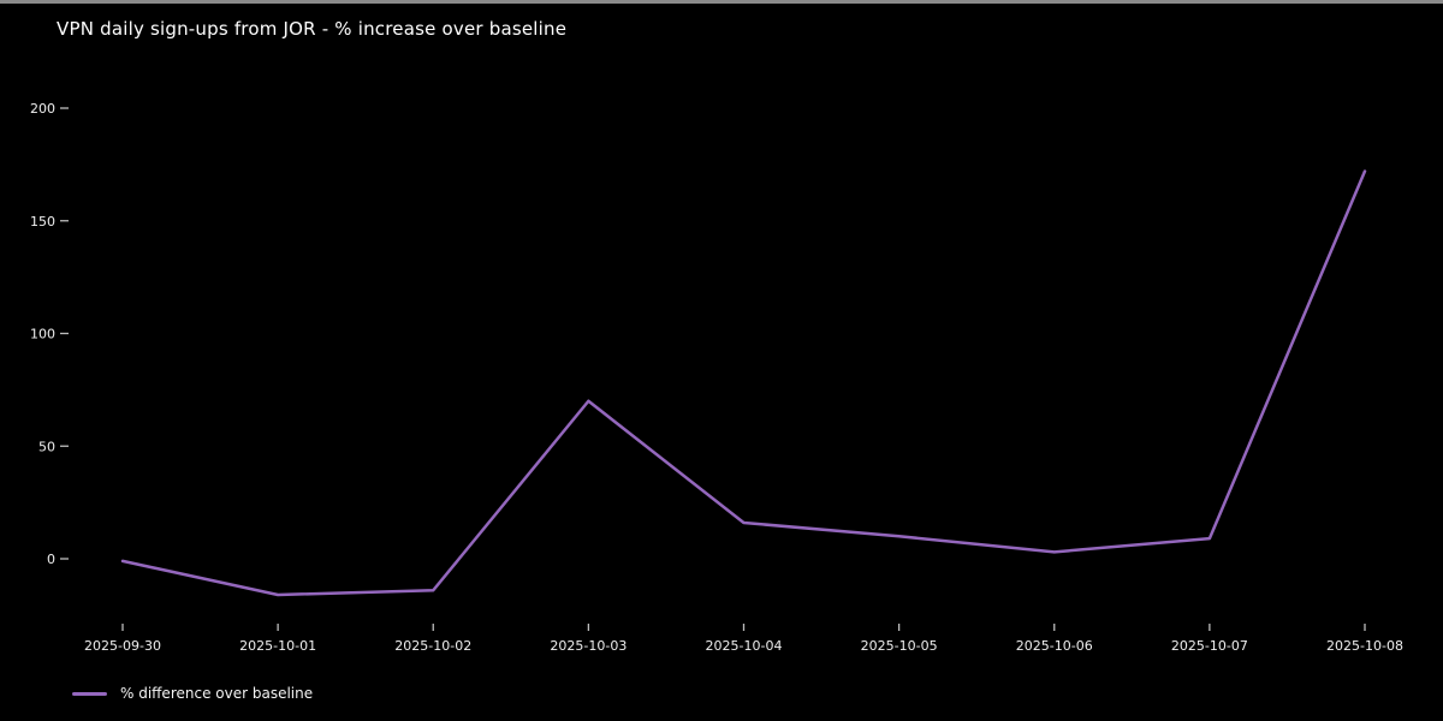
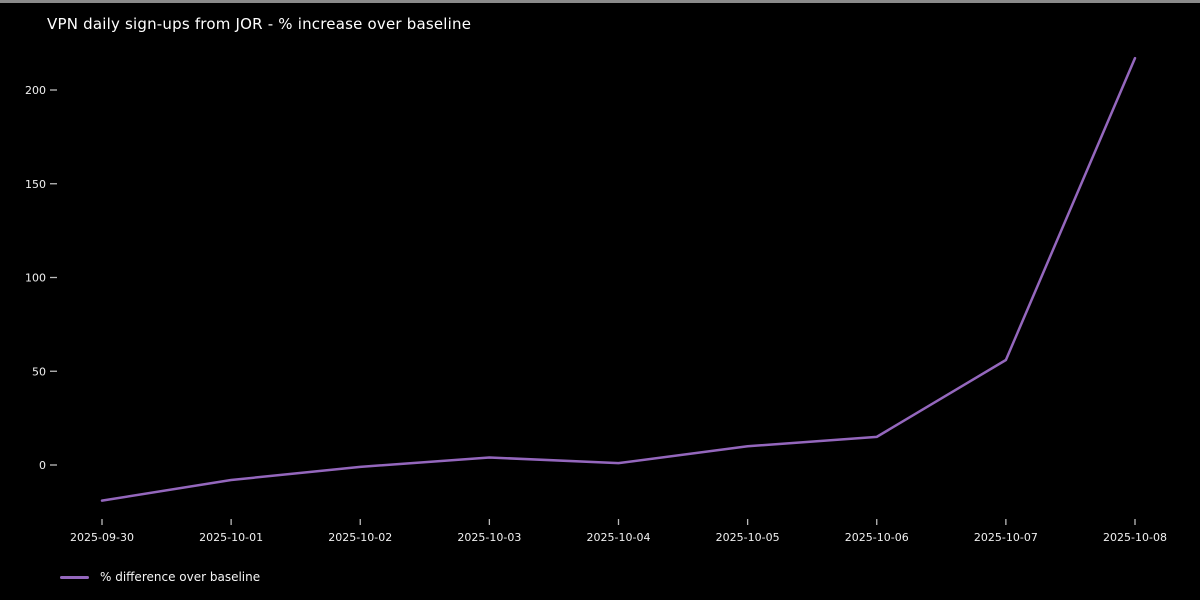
2025-09-30: -1 -> -19
2025-10-01: -16 -> -8
2025-10-02: -14 -> -1
2025-10-03: 70 -> 4
2025-10-04: 16 -> 1
2025-10-06: 3 -> 15
2025-10-07: 9 -> 56
2025-10-08: 172 -> 217
